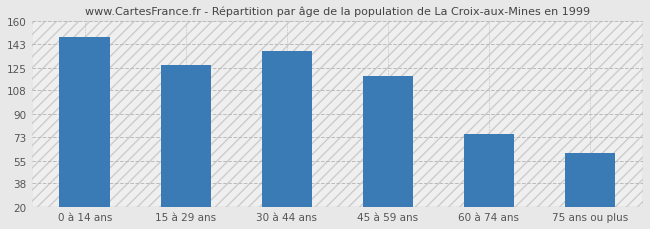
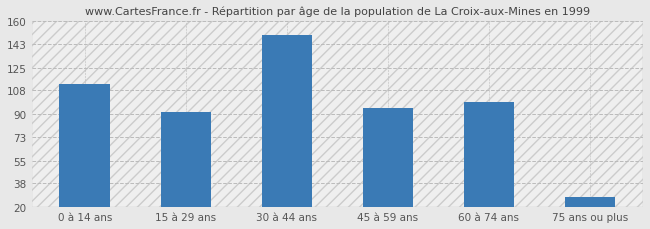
0 à 14 ans: 148 -> 113
15 à 29 ans: 127 -> 92
30 à 44 ans: 138 -> 150
45 à 59 ans: 119 -> 95
60 à 74 ans: 75 -> 99
75 ans ou plus: 61 -> 28
